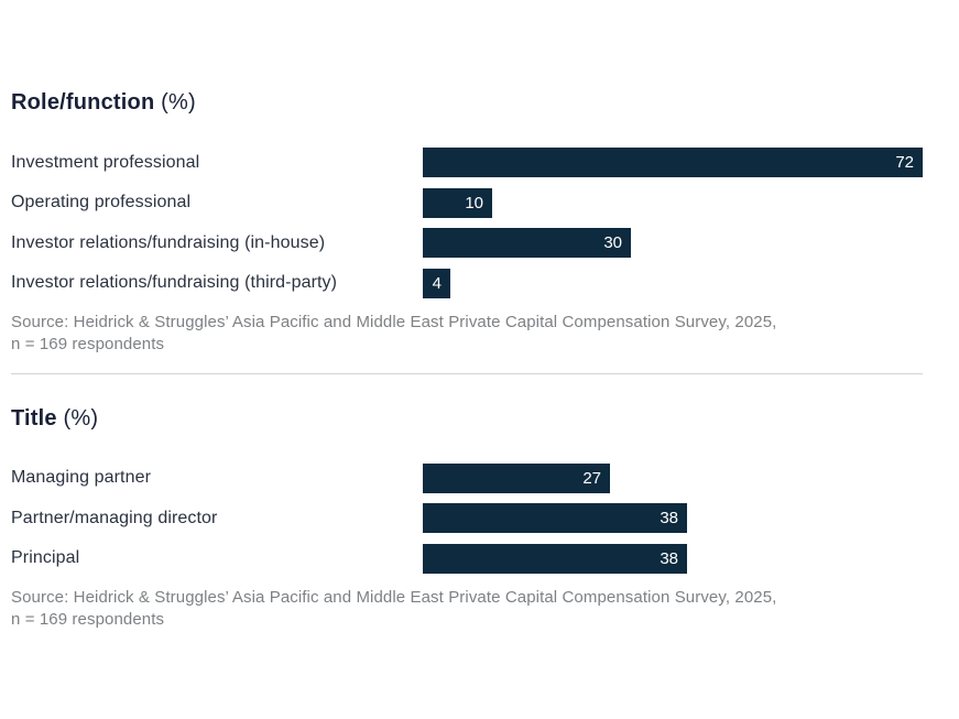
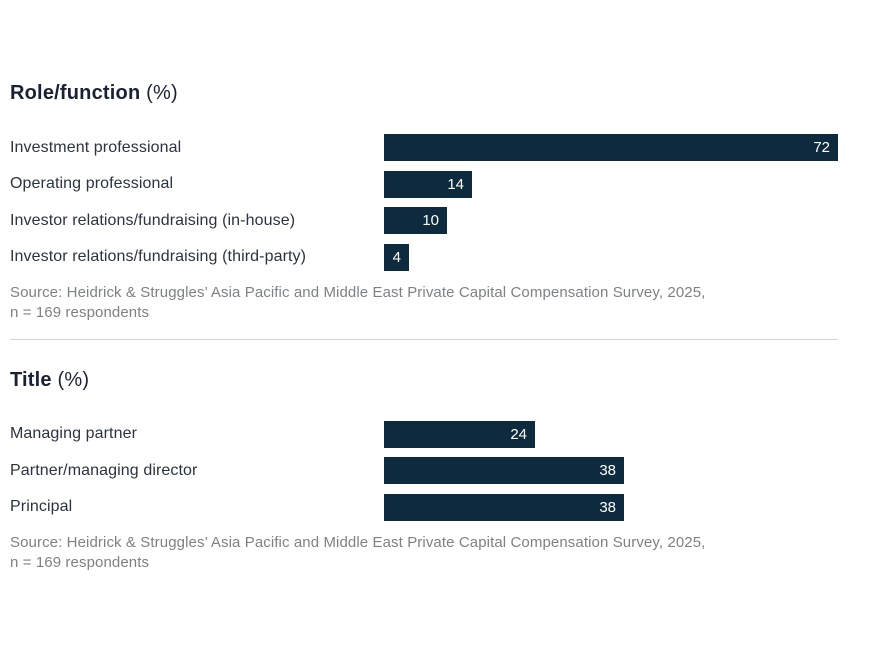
Role/function/Operating professional: 10 -> 14
Role/function/Investor relations/fundraising (in-house): 30 -> 10
Title/Managing partner: 27 -> 24
